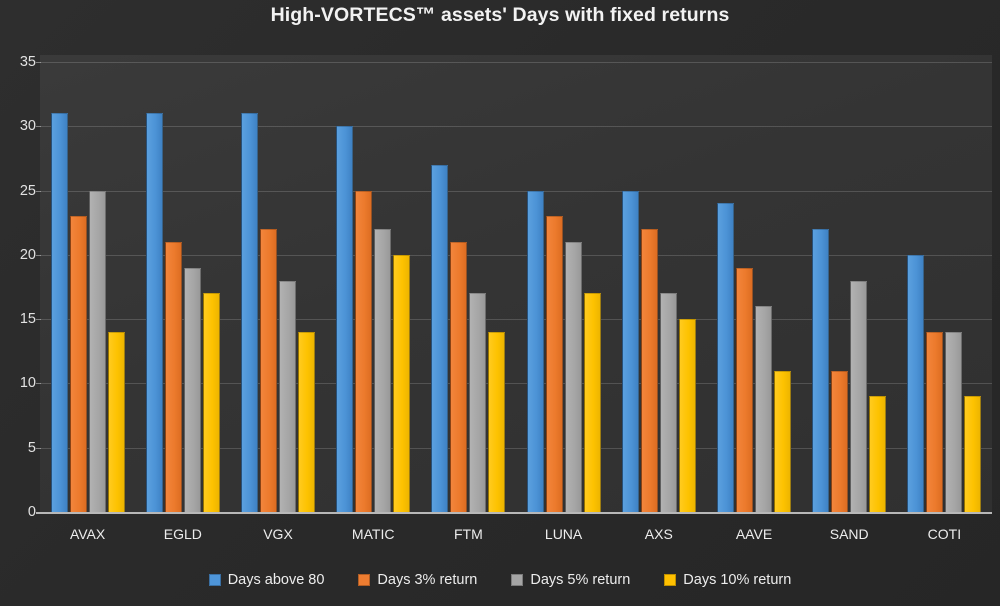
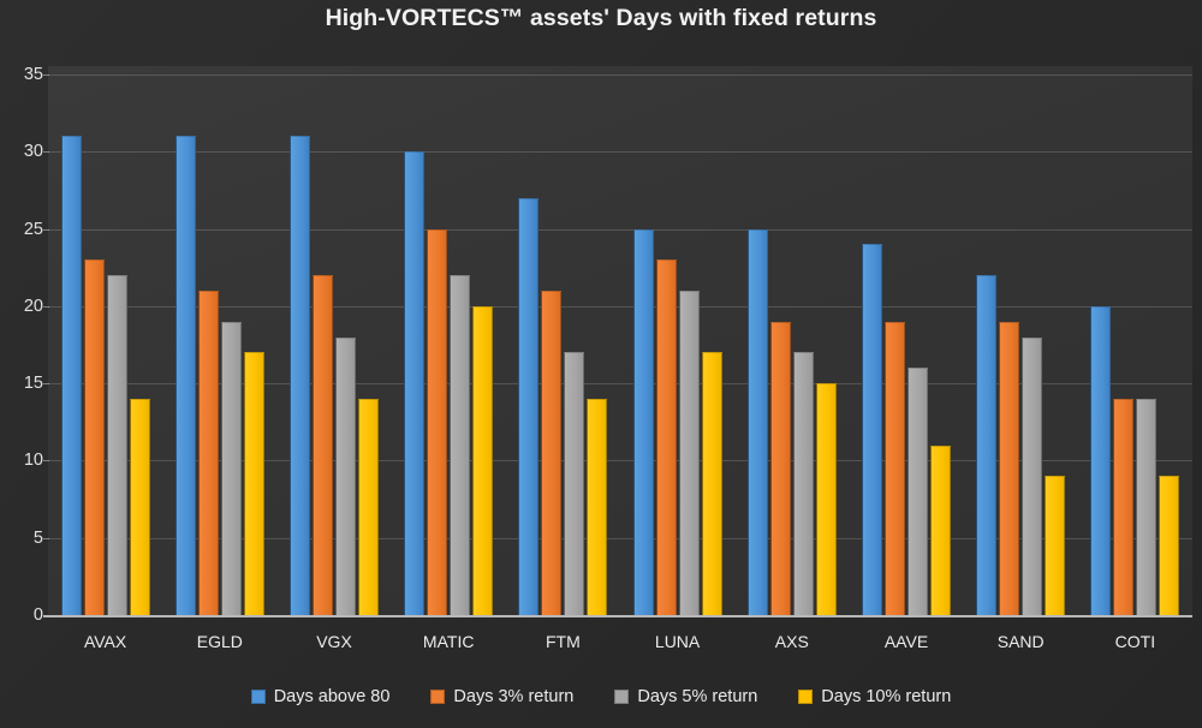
Days 5% return/AVAX: 25 -> 22
Days 3% return/AXS: 22 -> 19
Days 3% return/SAND: 11 -> 19
